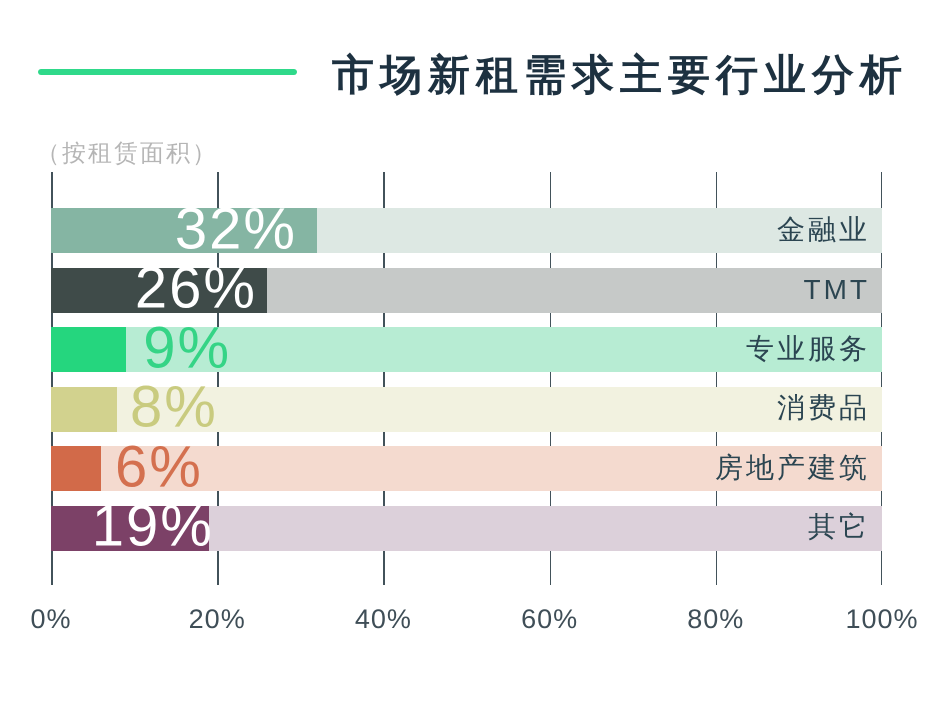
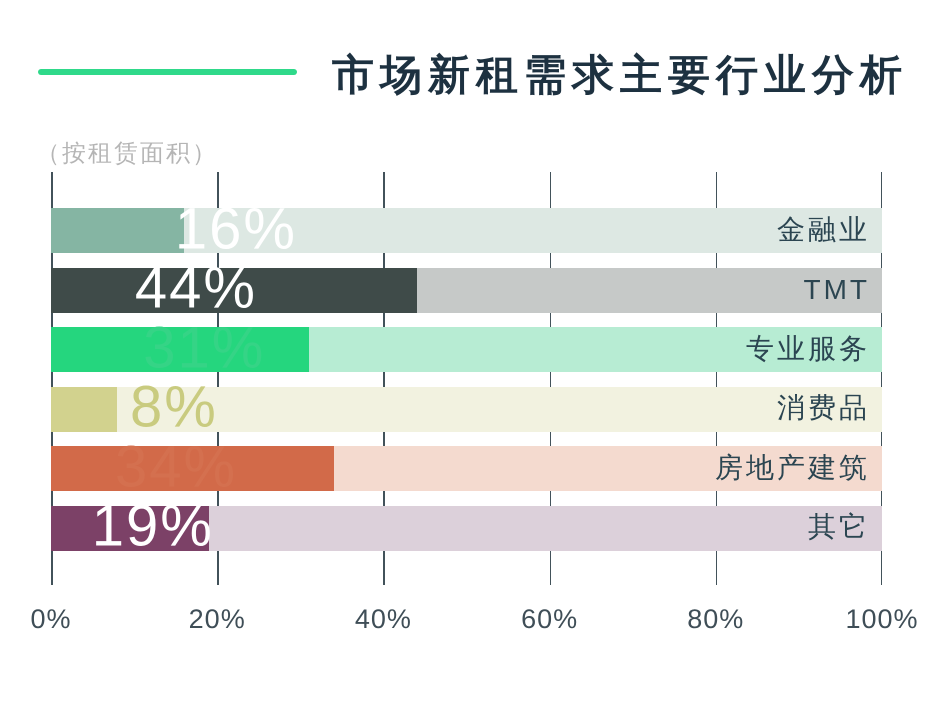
金融业: 32% -> 16%
TMT: 26% -> 44%
专业服务: 9% -> 31%
房地产建筑: 6% -> 34%
